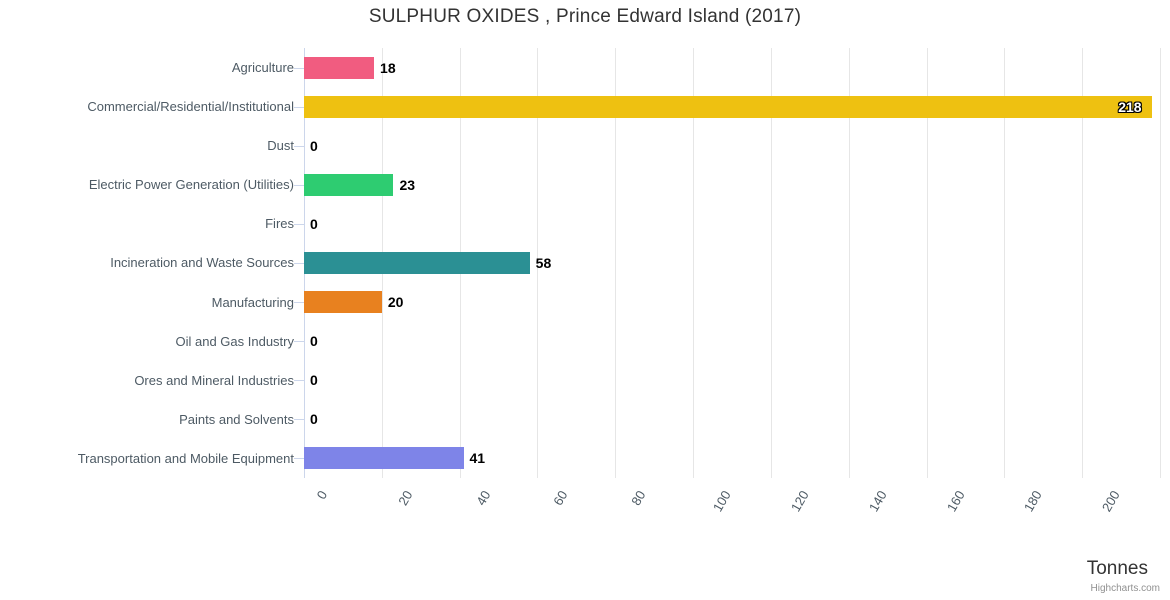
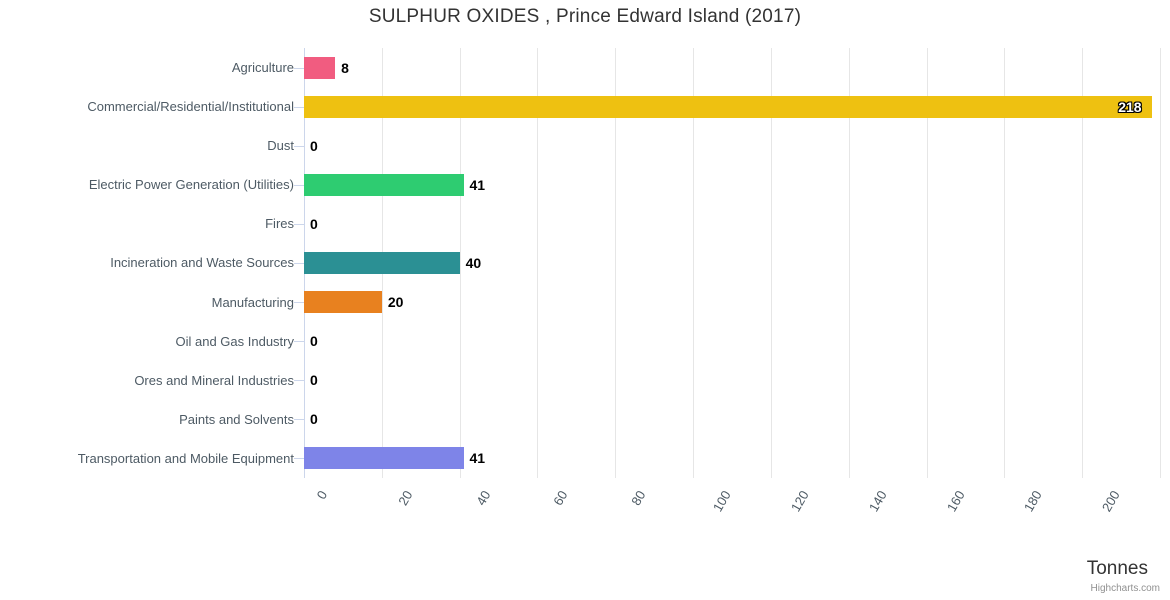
Agriculture: 18 -> 8
Electric Power Generation (Utilities): 23 -> 41
Incineration and Waste Sources: 58 -> 40
